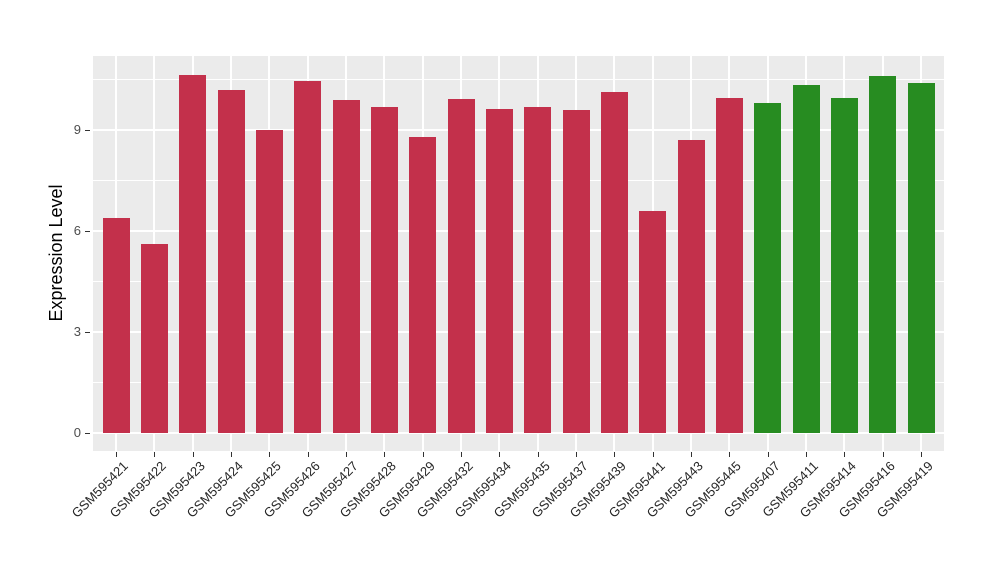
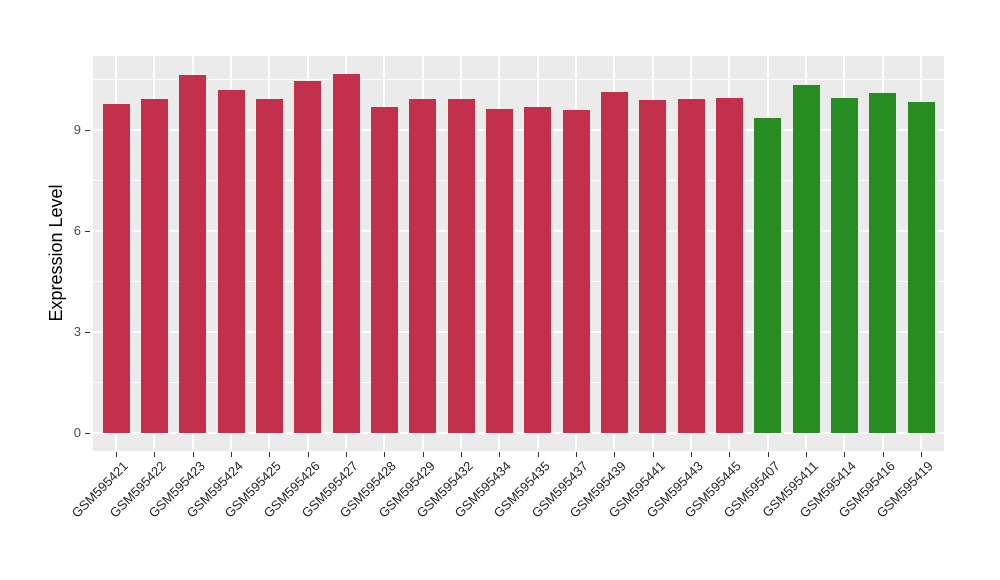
GSM595421: 6.4 -> 9.8
GSM595422: 5.6 -> 9.9
GSM595425: 9.0 -> 9.9
GSM595427: 9.9 -> 10.7
GSM595429: 8.8 -> 9.9
GSM595441: 6.6 -> 9.9
GSM595443: 8.7 -> 9.9
GSM595407: 9.8 -> 9.3
GSM595416: 10.6 -> 10.1
GSM595419: 10.4 -> 9.8
